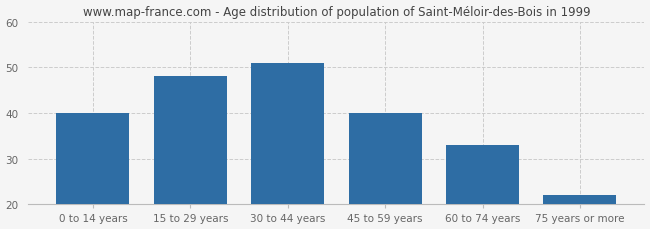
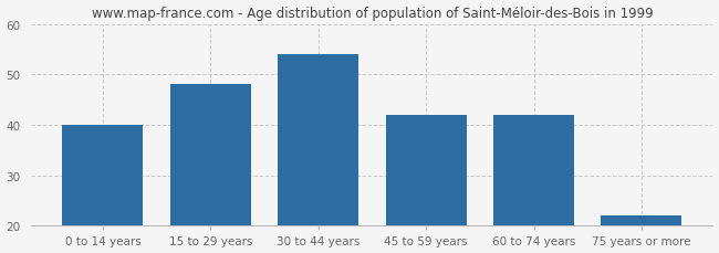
30 to 44 years: 51 -> 54
45 to 59 years: 40 -> 42
60 to 74 years: 33 -> 42
